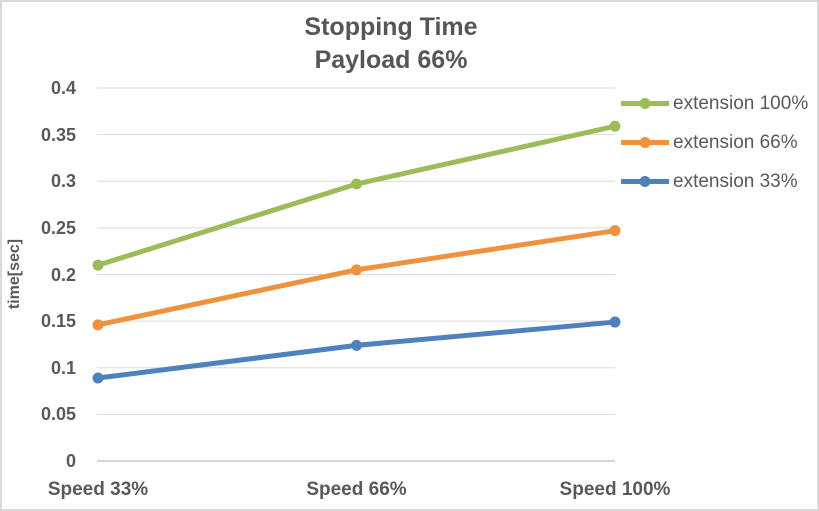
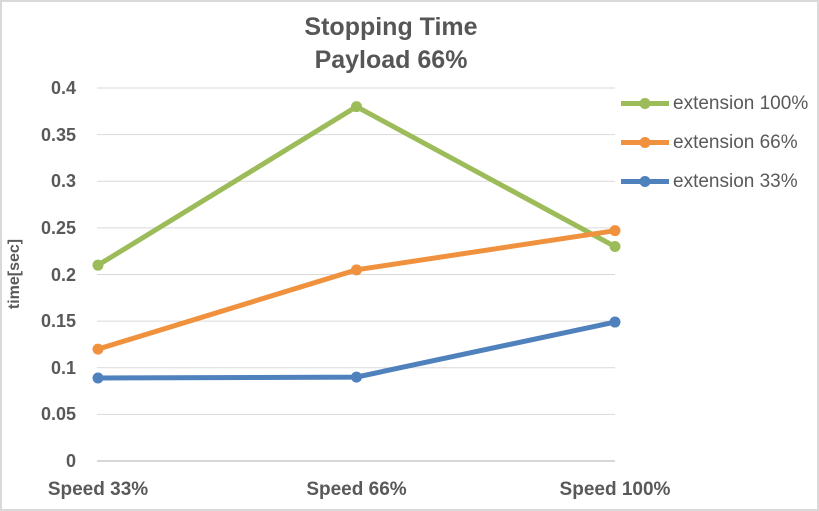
extension 66%/Speed 33%: 0.15 -> 0.12
extension 100%/Speed 66%: 0.30 -> 0.38
extension 33%/Speed 66%: 0.12 -> 0.09
extension 100%/Speed 100%: 0.36 -> 0.23
